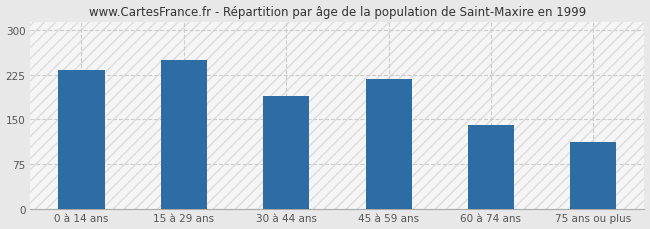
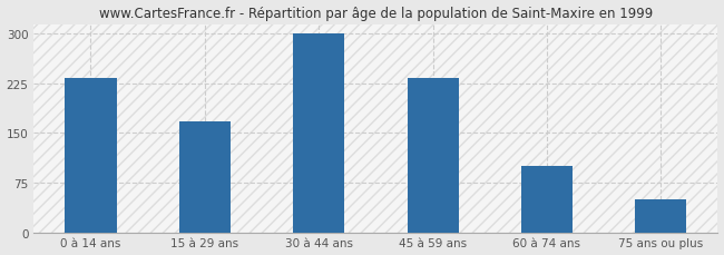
15 à 29 ans: 250 -> 168
30 à 44 ans: 190 -> 300
45 à 59 ans: 218 -> 233
60 à 74 ans: 140 -> 100
75 ans ou plus: 112 -> 50
